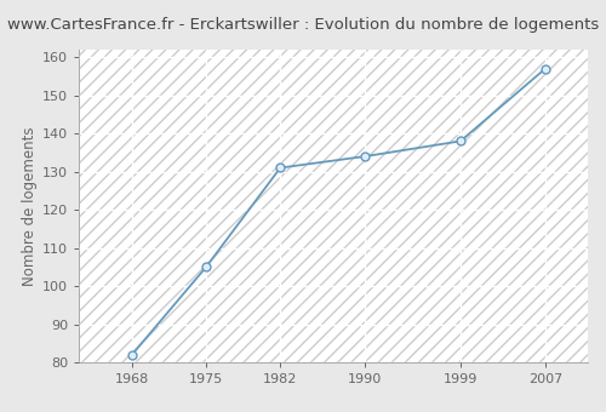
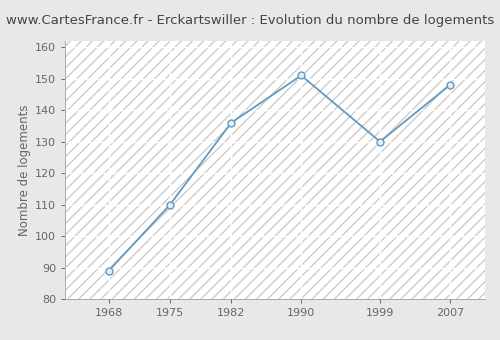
1968: 82 -> 89
1975: 105 -> 110
1982: 131 -> 136
1990: 134 -> 151
1999: 138 -> 130
2007: 157 -> 148
